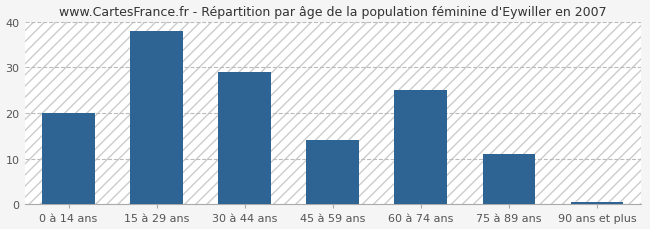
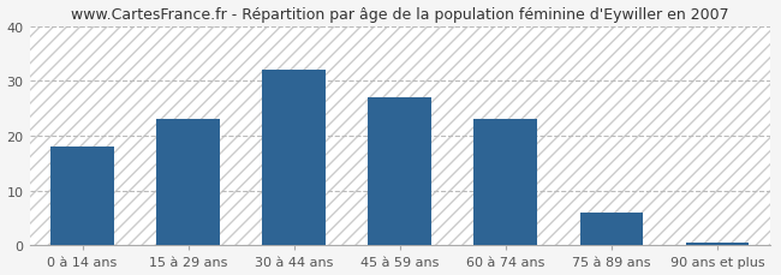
0 à 14 ans: 20.0 -> 18.0
15 à 29 ans: 38.0 -> 23.0
30 à 44 ans: 29.0 -> 32.0
45 à 59 ans: 14.0 -> 27.0
60 à 74 ans: 25.0 -> 23.0
75 à 89 ans: 11.0 -> 6.0
